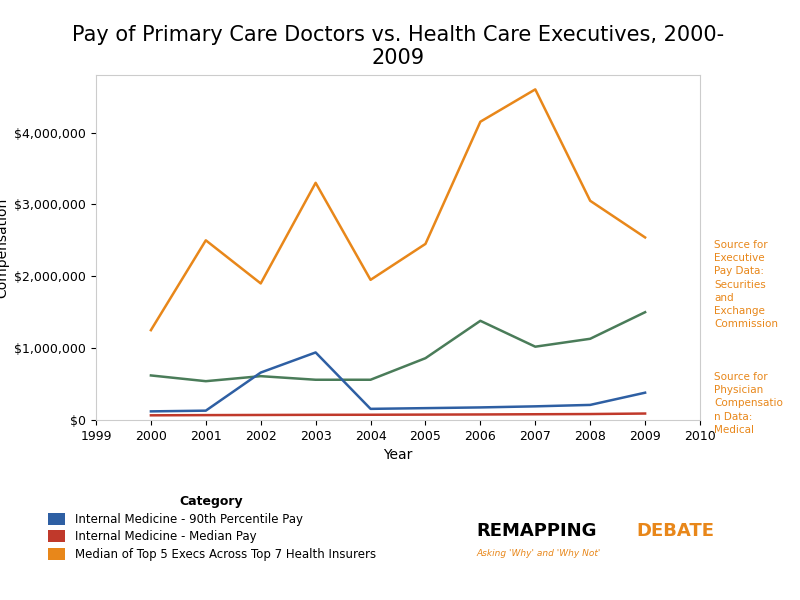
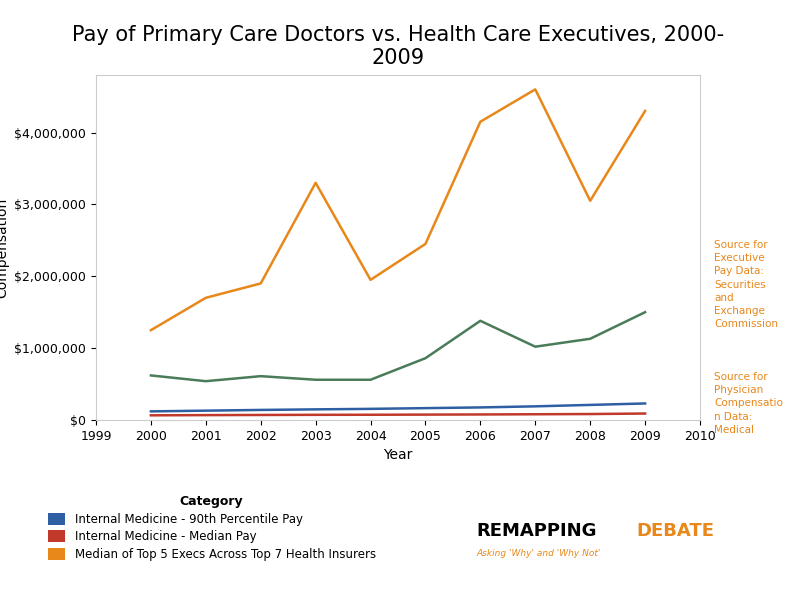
Median of Top 5 Execs Across Top 7 Health Insurers/2001: $2,500,000 -> $1,700,000
Internal Medicine - 90th Percentile Pay/2002: $660,000 -> $140,000
Internal Medicine - 90th Percentile Pay/2003: $940,000 -> $150,000
Internal Medicine - 90th Percentile Pay/2009: $380,000 -> $230,000
Median of Top 5 Execs Across Top 7 Health Insurers/2009: $2,540,000 -> $4,300,000
